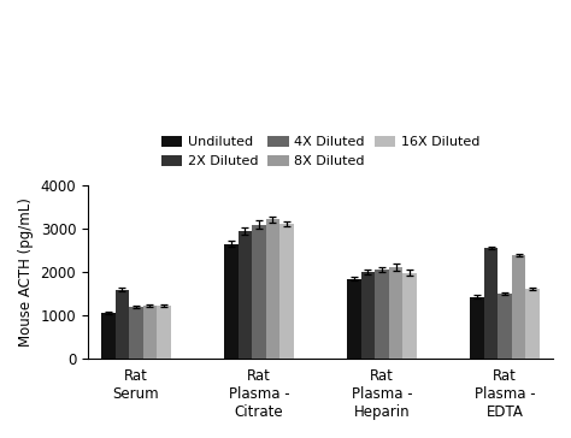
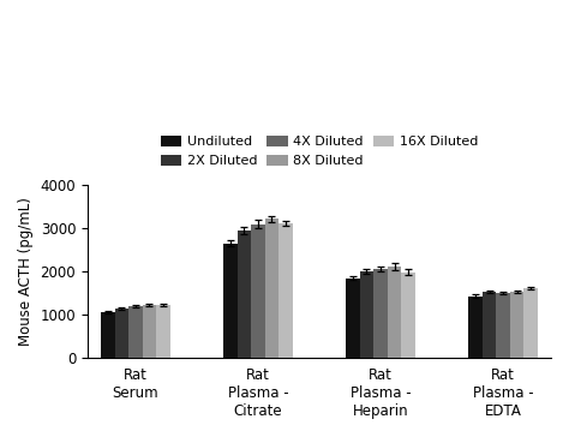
2X Diluted/Rat Serum: 1600 -> 1150
2X Diluted/Rat Plasma - EDTA: 2550 -> 1540
8X Diluted/Rat Plasma - EDTA: 2400 -> 1540
